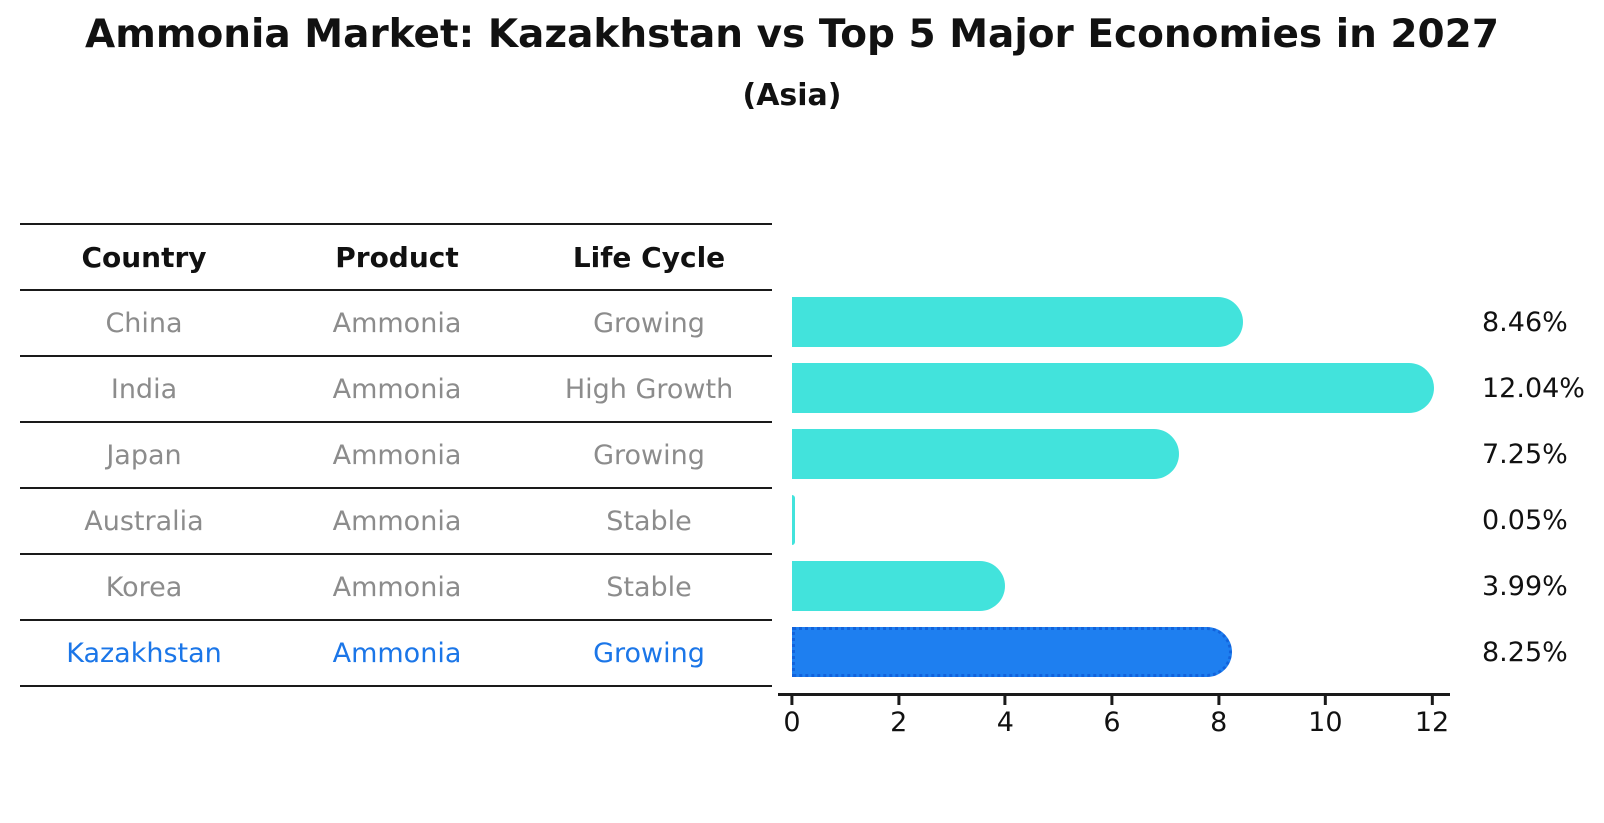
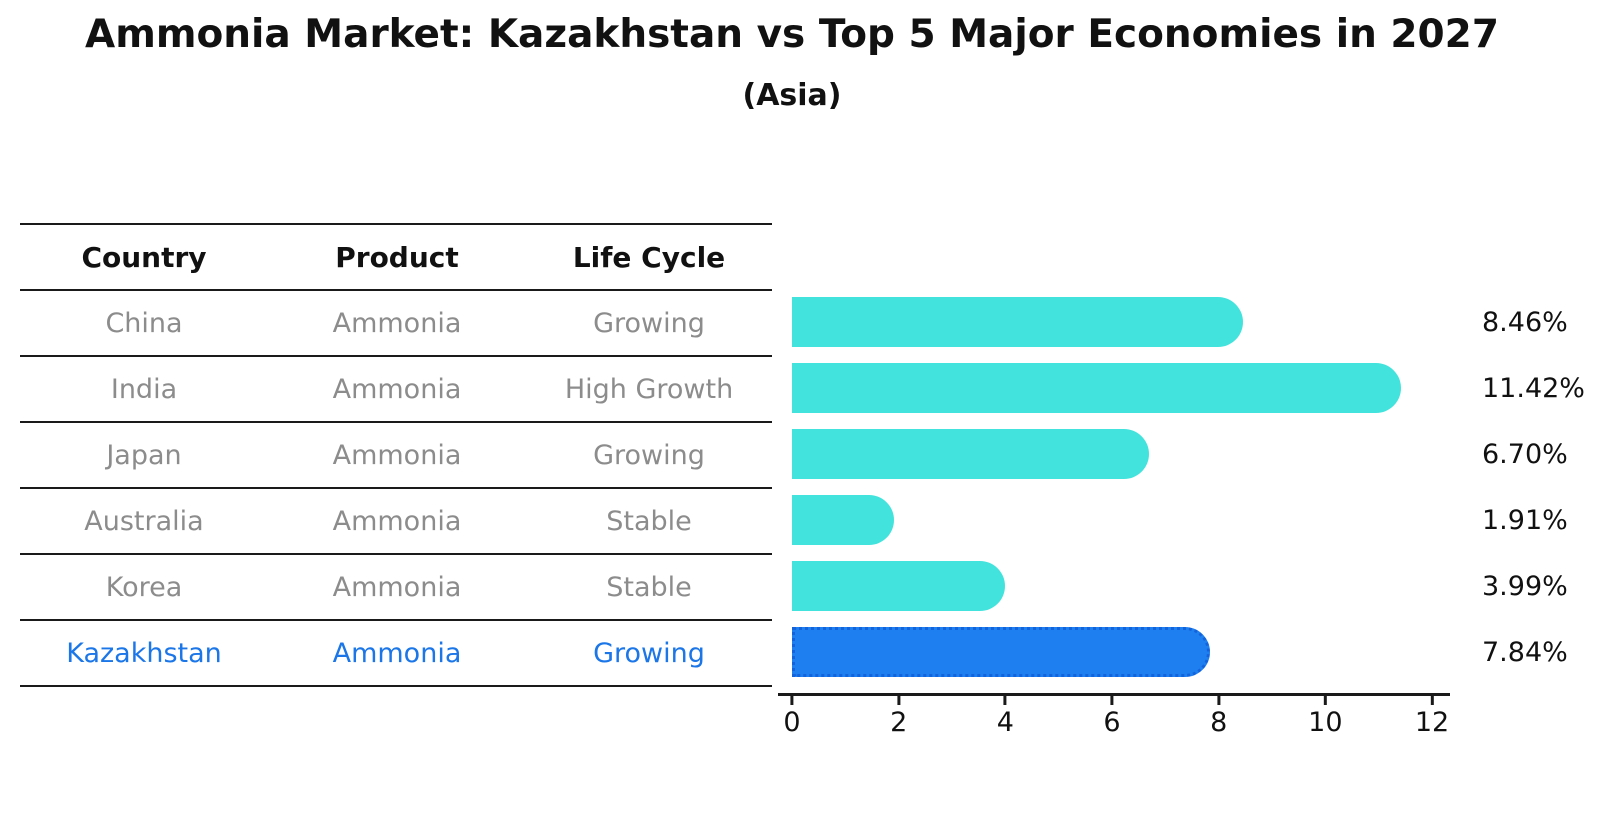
India: 12.04% -> 11.42%
Japan: 7.25% -> 6.70%
Australia: 0.05% -> 1.91%
Kazakhstan: 8.25% -> 7.84%
